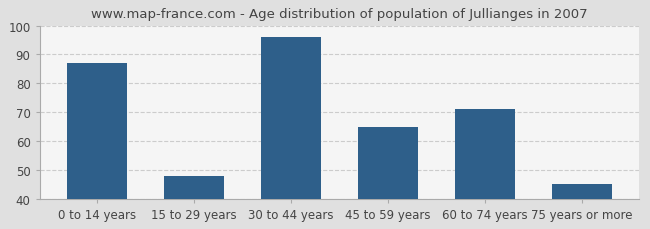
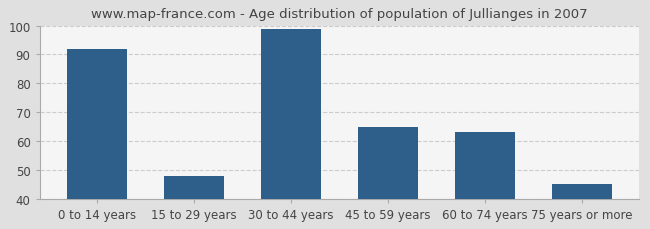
0 to 14 years: 87 -> 92
30 to 44 years: 96 -> 99
60 to 74 years: 71 -> 63
